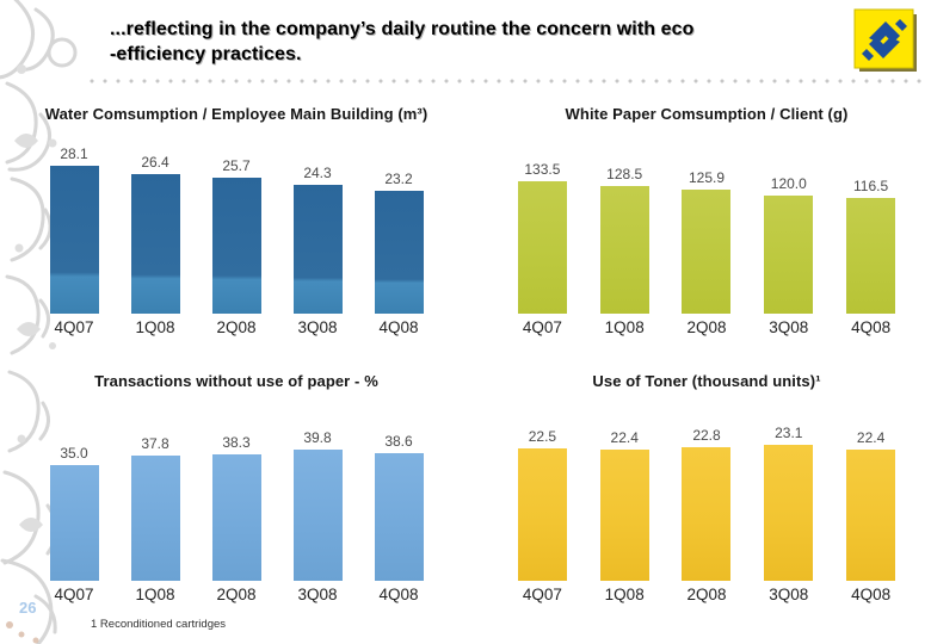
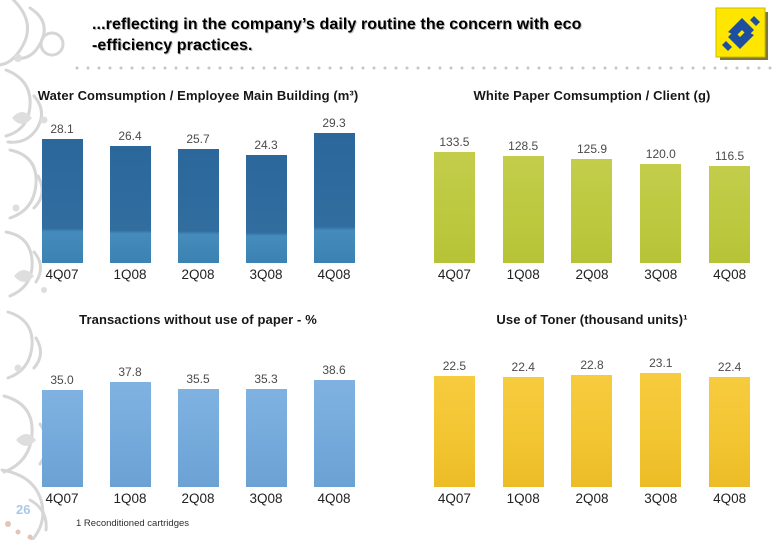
Water Comsumption / Employee Main Building (m³)/4Q08: 23.2 -> 29.3
Transactions without use of paper - %/2Q08: 38.3 -> 35.5
Transactions without use of paper - %/3Q08: 39.8 -> 35.3
